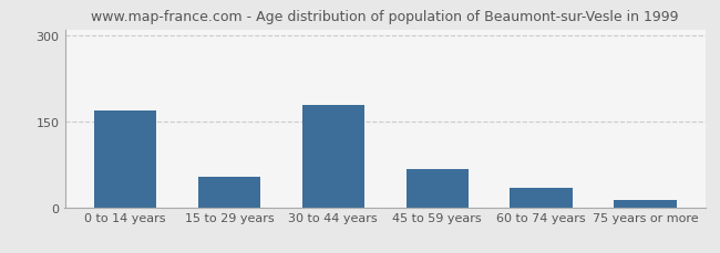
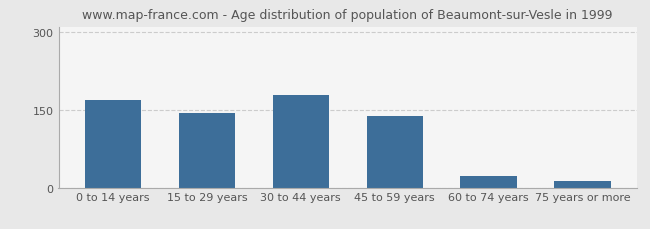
15 to 29 years: 54 -> 143
45 to 59 years: 66 -> 137
60 to 74 years: 34 -> 22
